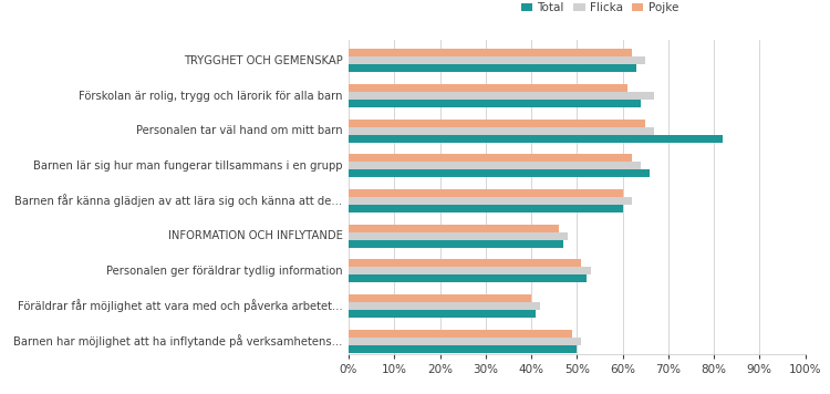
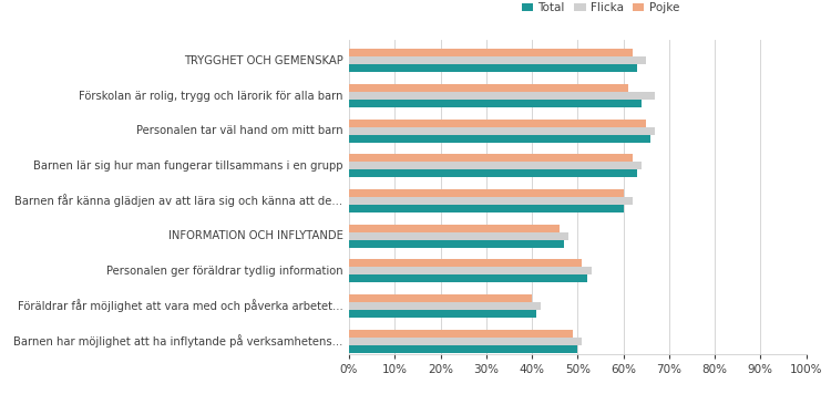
Total/Personalen tar väl hand om mitt barn: 82% -> 66%
Total/Barnen lär sig hur man fungerar tillsammans i en grupp: 66% -> 63%
